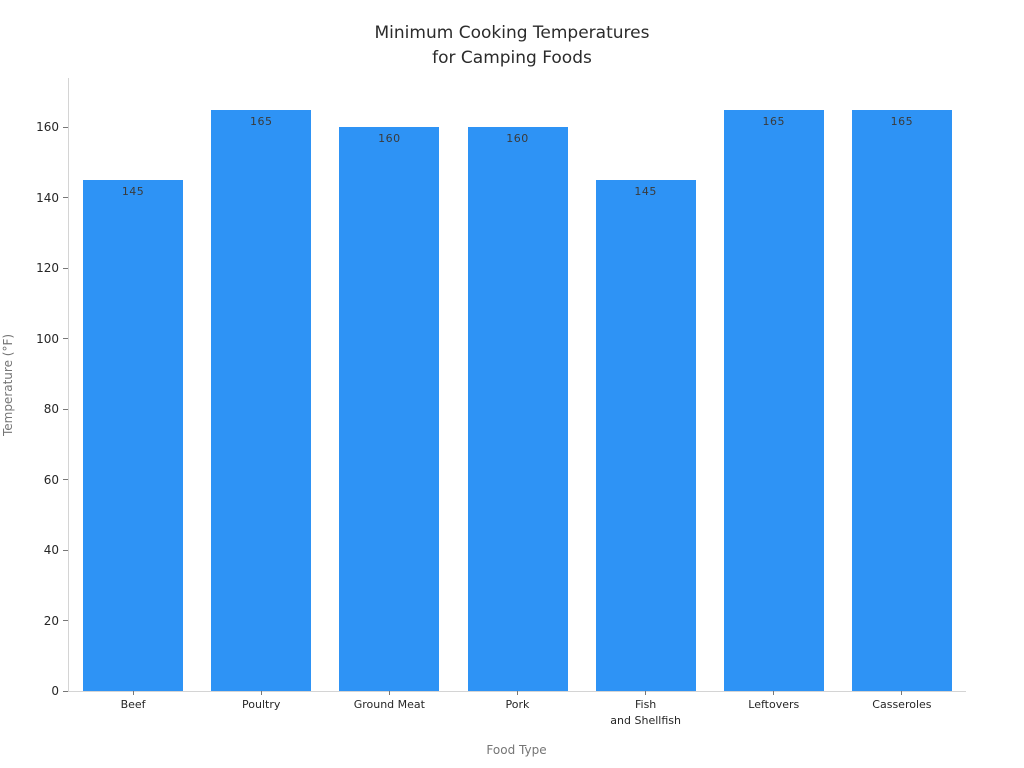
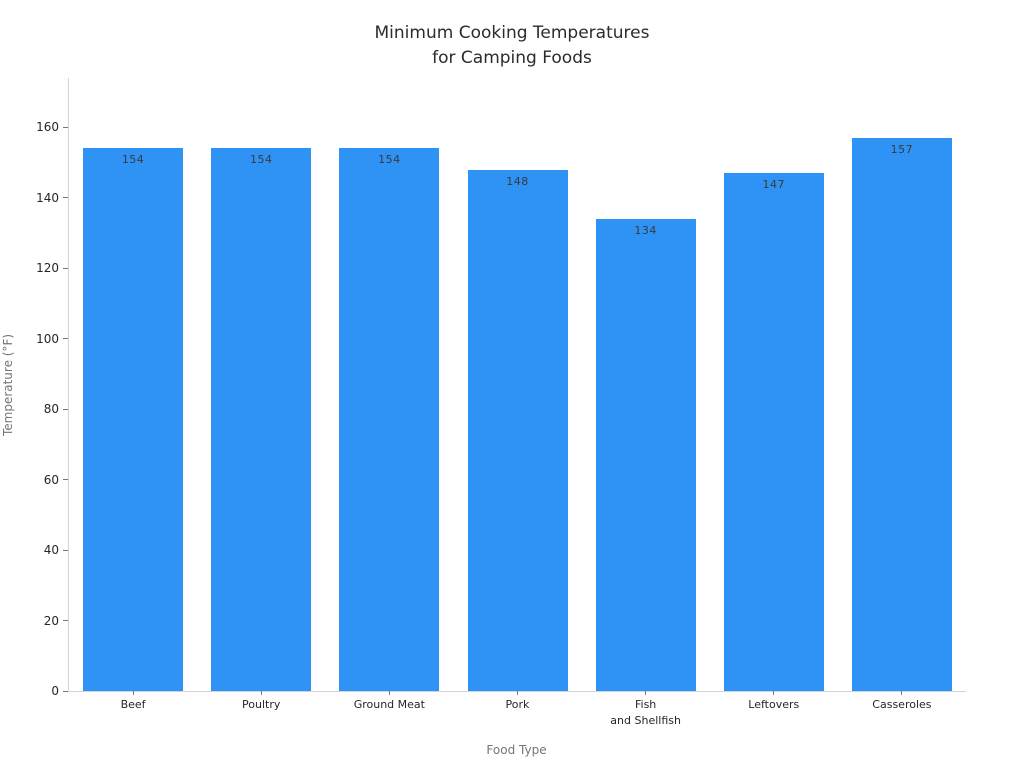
Beef: 145 -> 154
Poultry: 165 -> 154
Ground Meat: 160 -> 154
Pork: 160 -> 148
Fish and Shellfish: 145 -> 134
Leftovers: 165 -> 147
Casseroles: 165 -> 157
